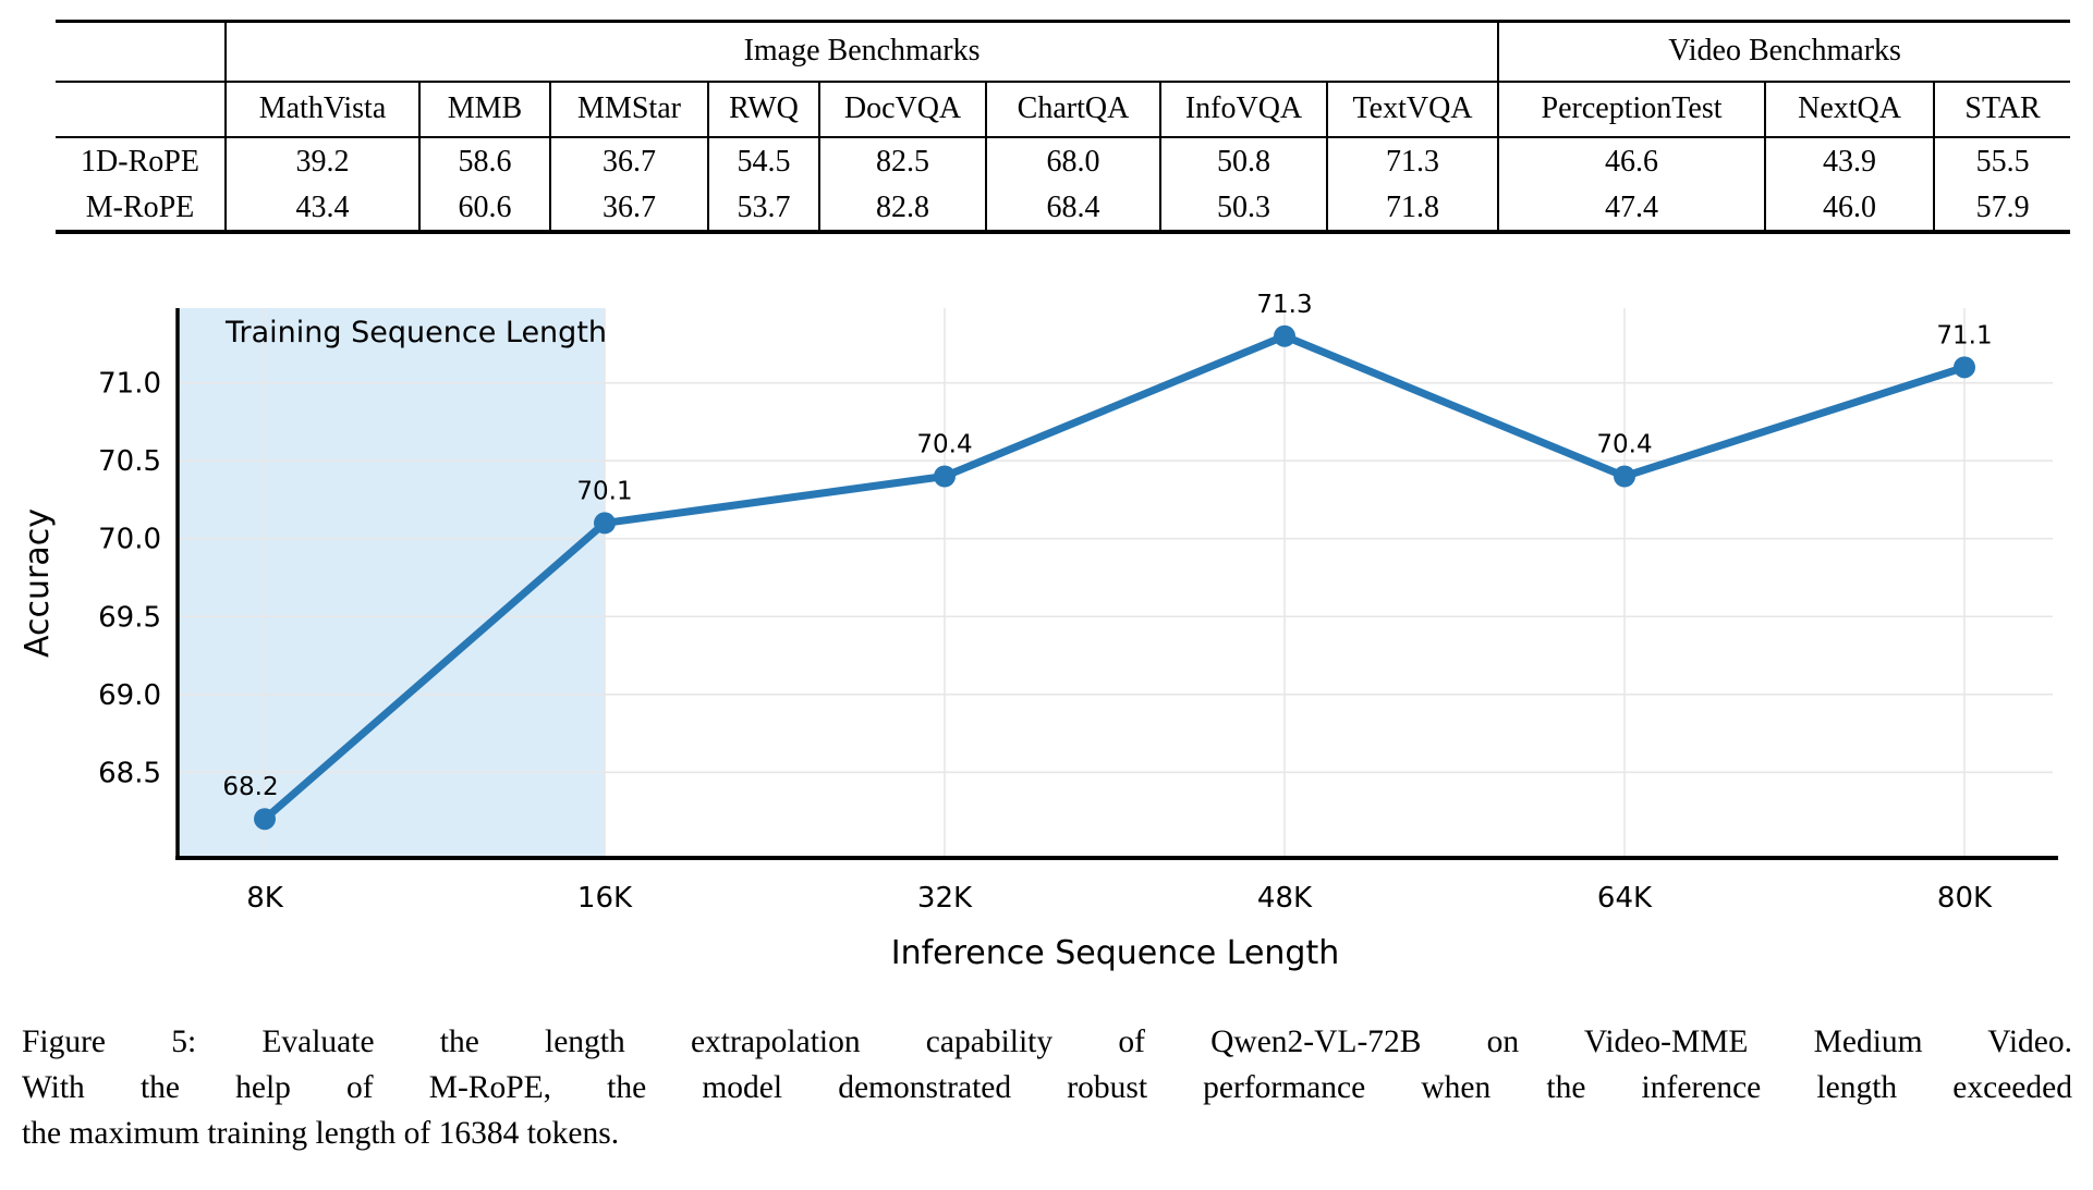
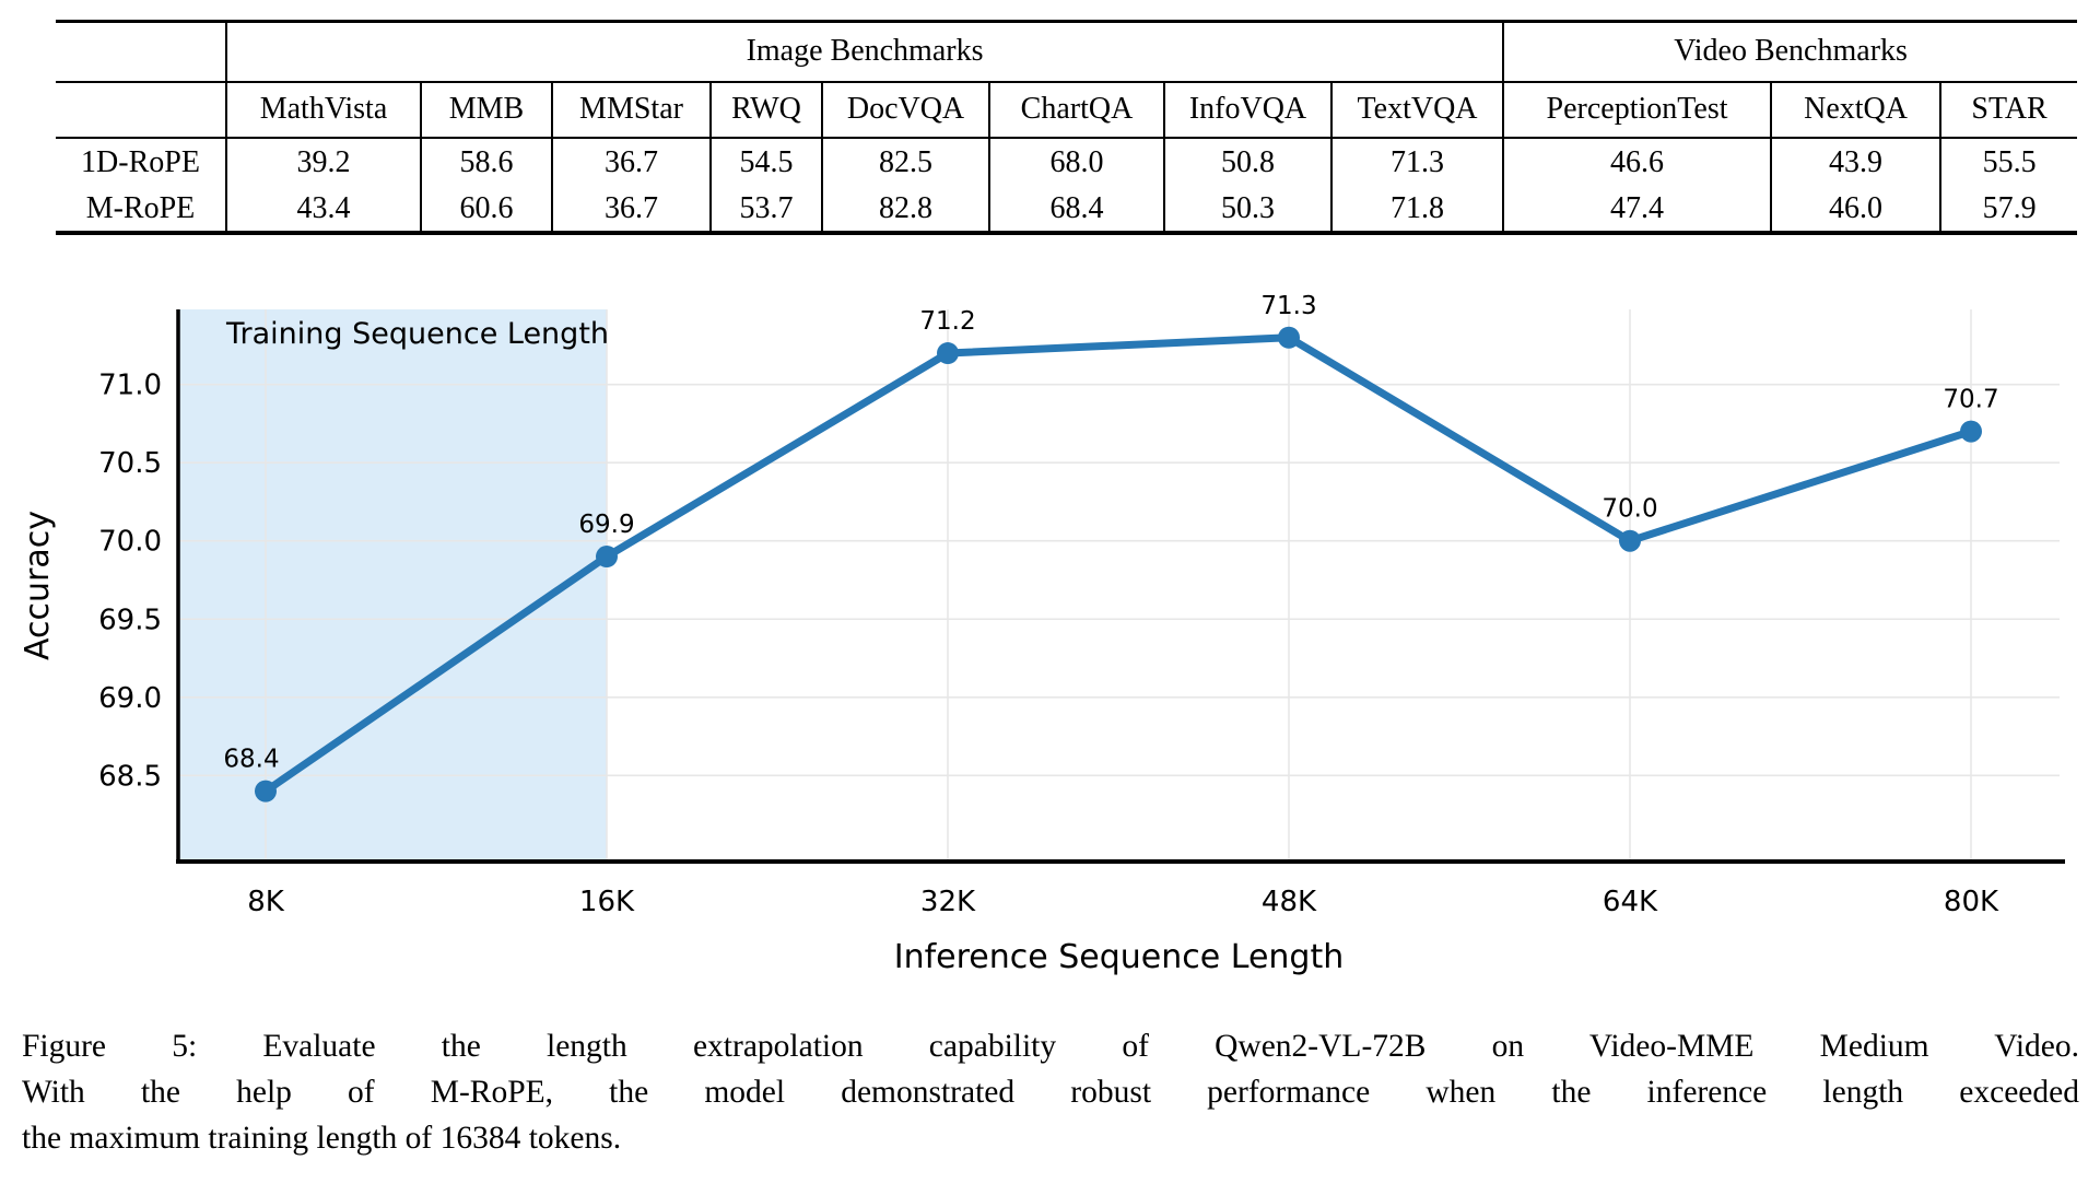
8K: 68.2 -> 68.4
16K: 70.1 -> 69.9
32K: 70.4 -> 71.2
64K: 70.4 -> 70.0
80K: 71.1 -> 70.7
